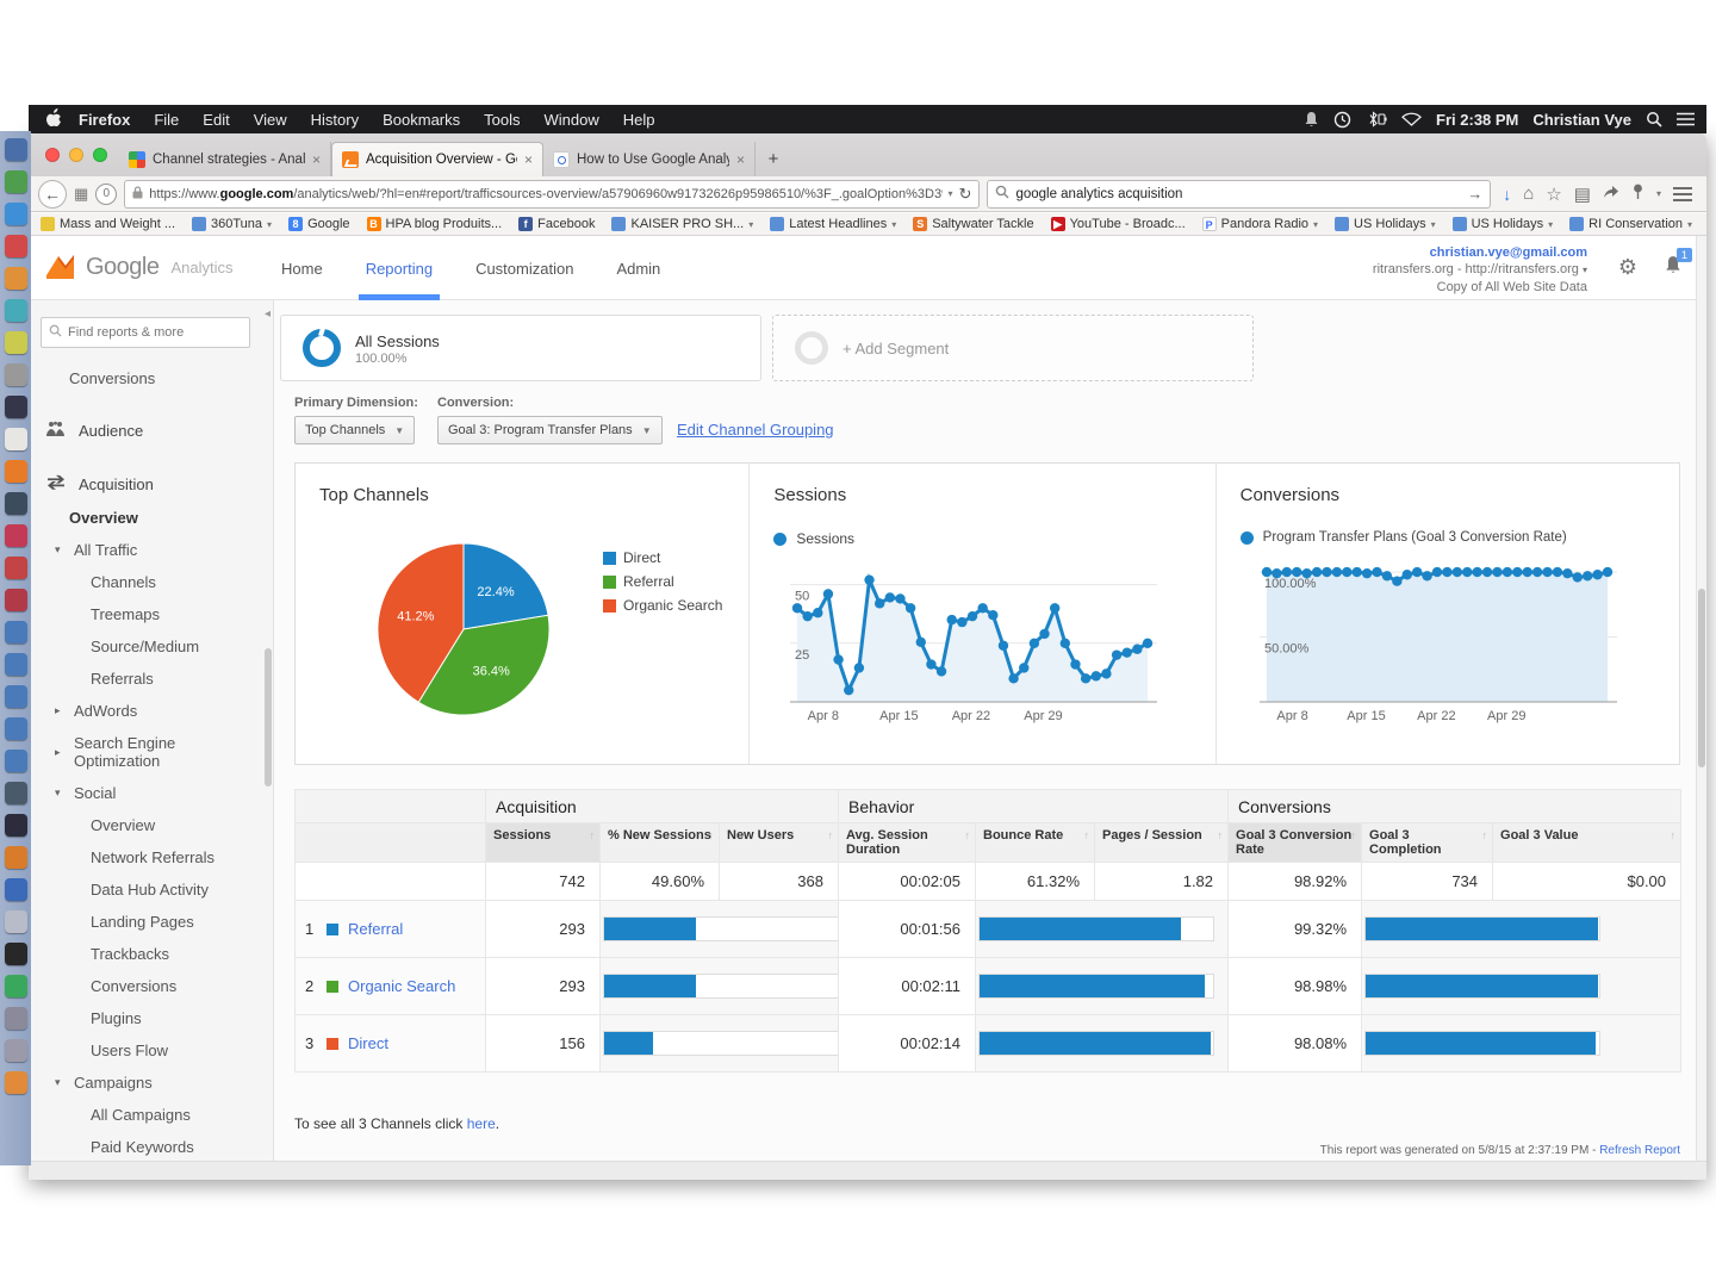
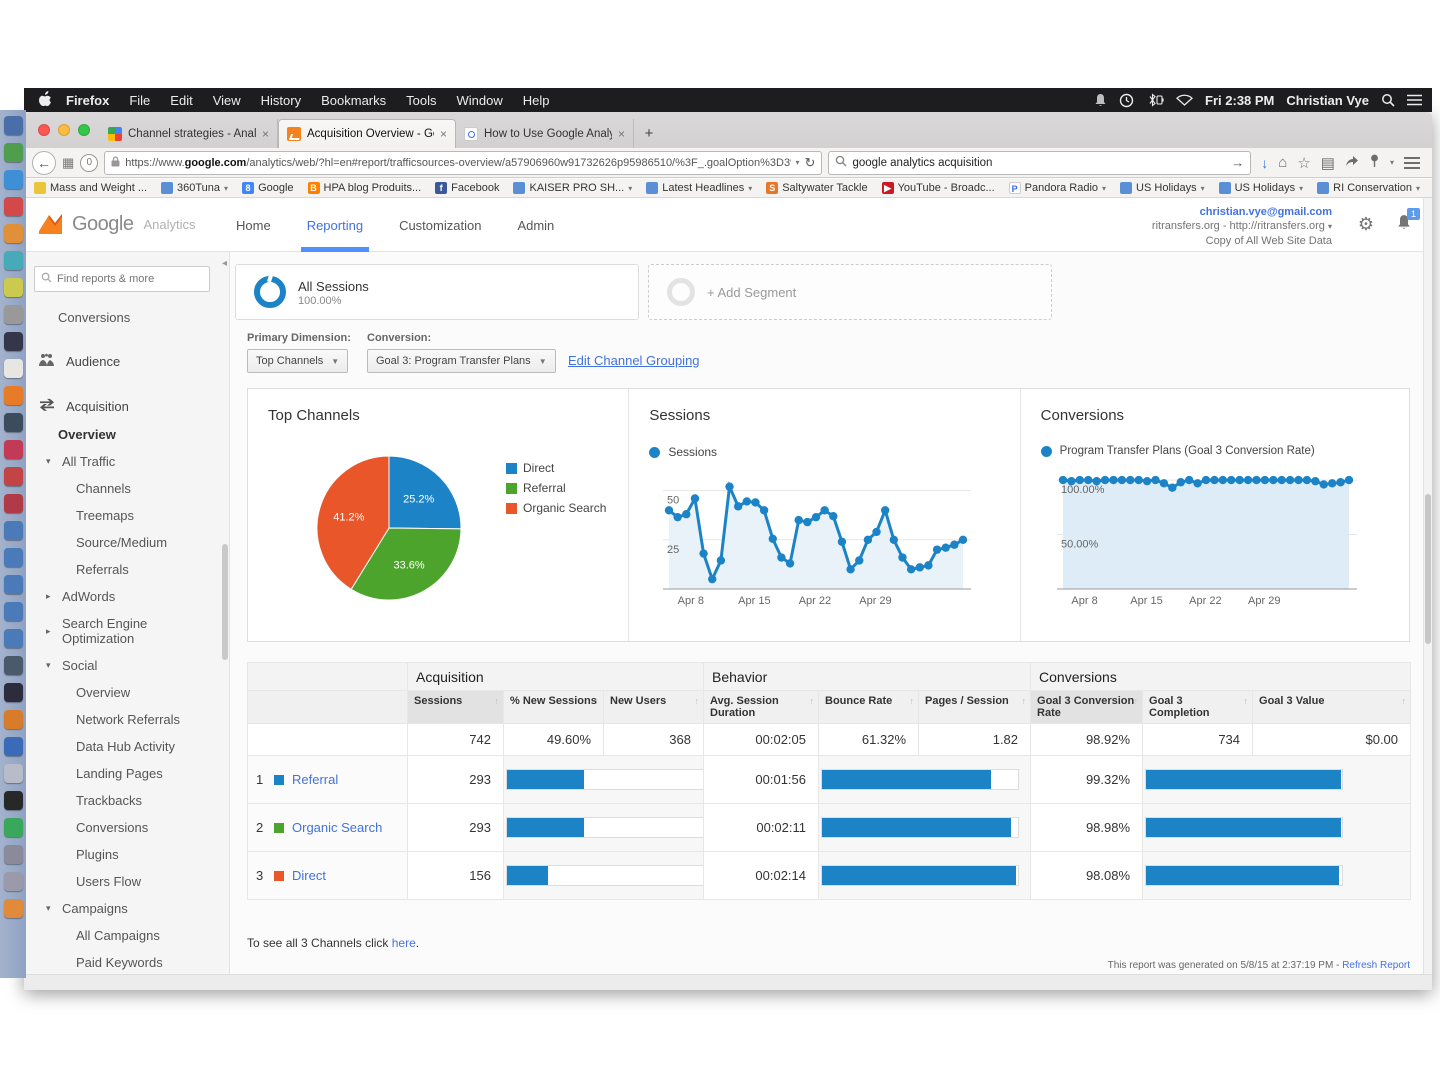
Top Channels/Direct: 22.4% -> 25.2%
Top Channels/Referral: 36.4% -> 33.6%
